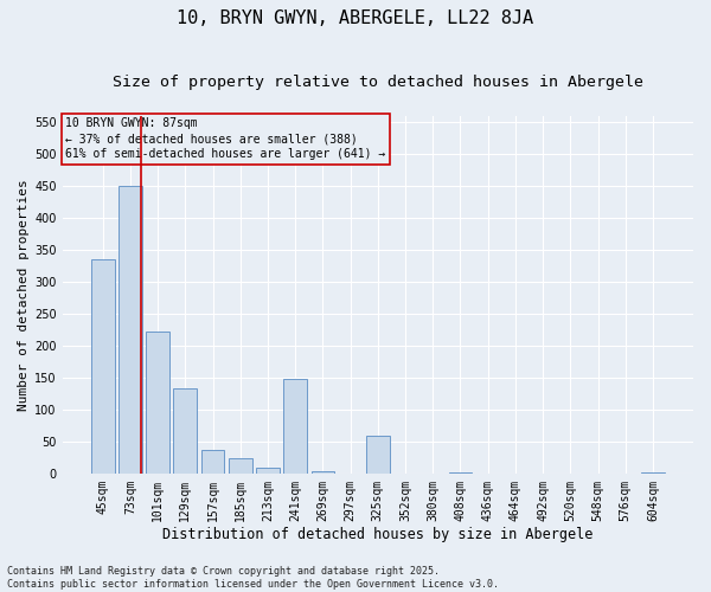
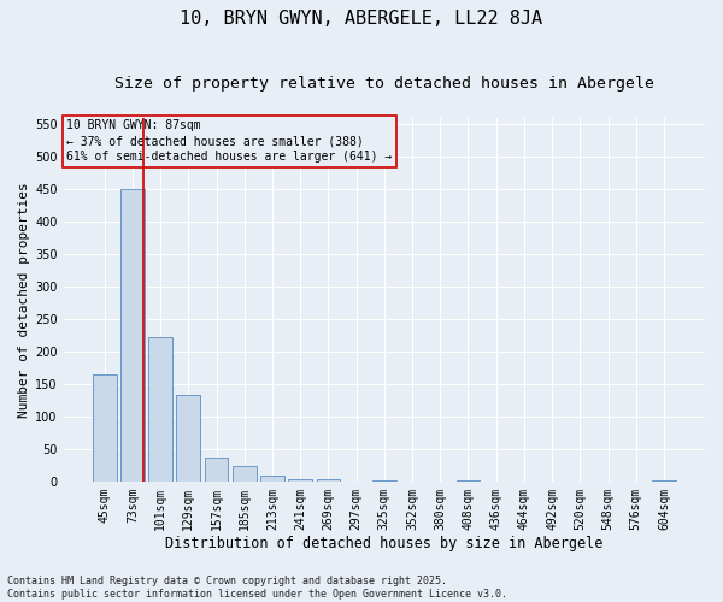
45sqm: 336 -> 165
241sqm: 148 -> 5
325sqm: 60 -> 3
